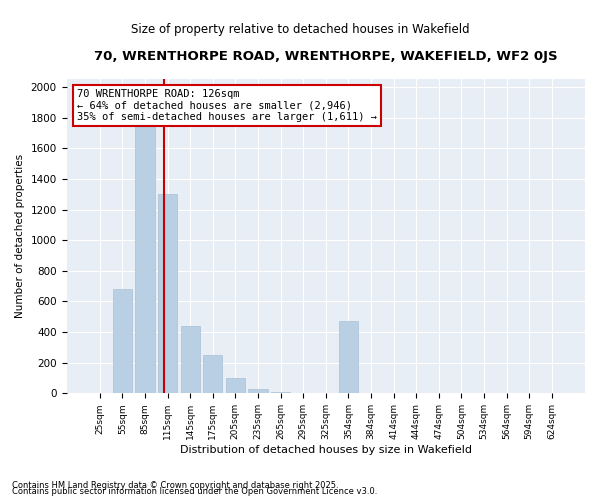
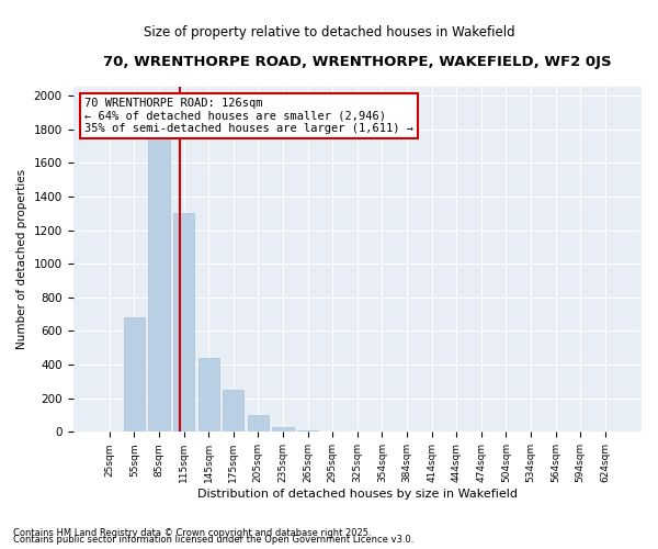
354sqm: 470 -> 0
